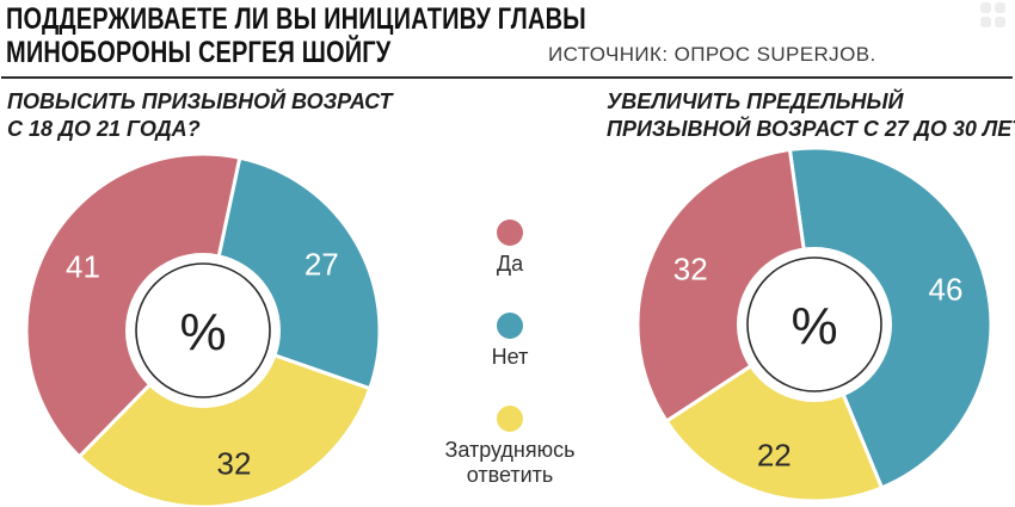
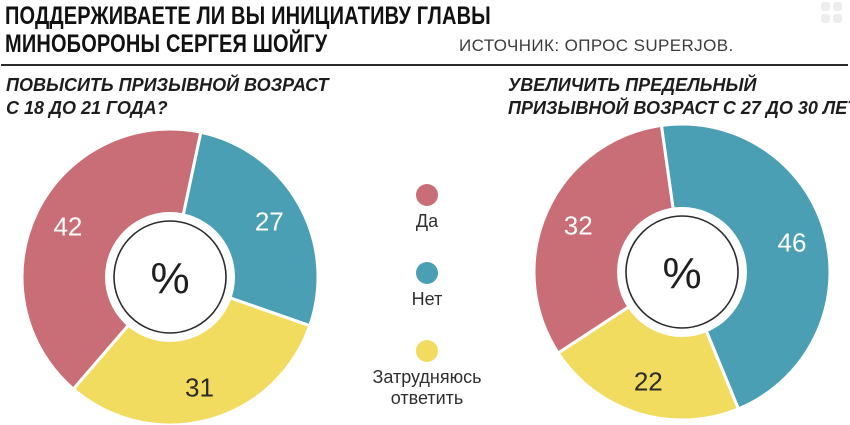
ПОВЫСИТЬ ПРИЗЫВНОЙ ВОЗРАСТ С 18 ДО 21 ГОДА?/Затрудняюсь ответить: 32 -> 31
ПОВЫСИТЬ ПРИЗЫВНОЙ ВОЗРАСТ С 18 ДО 21 ГОДА?/Да: 41 -> 42
